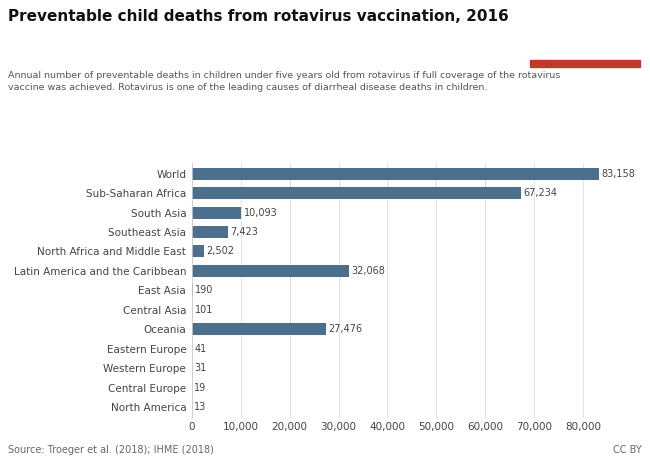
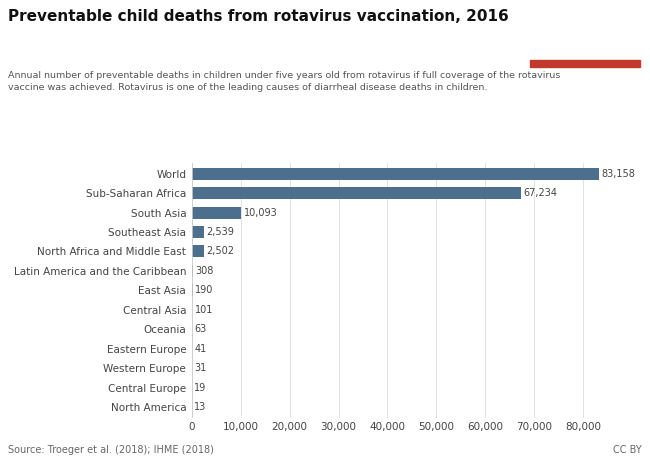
Southeast Asia: 7,423 -> 2,539
Latin America and the Caribbean: 32,068 -> 308
Oceania: 27,476 -> 63
